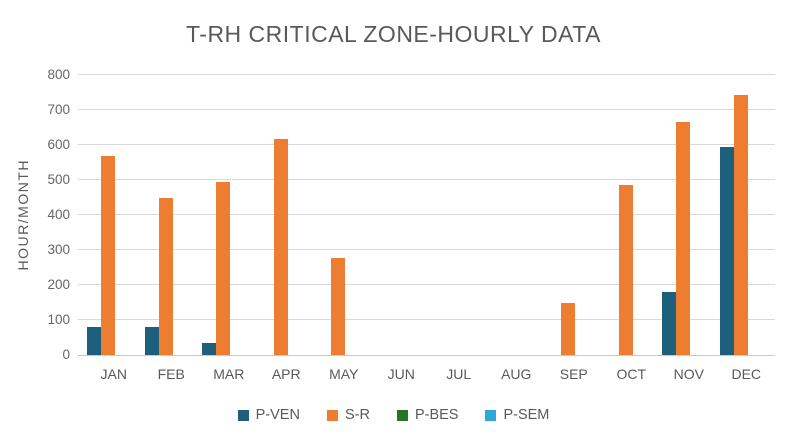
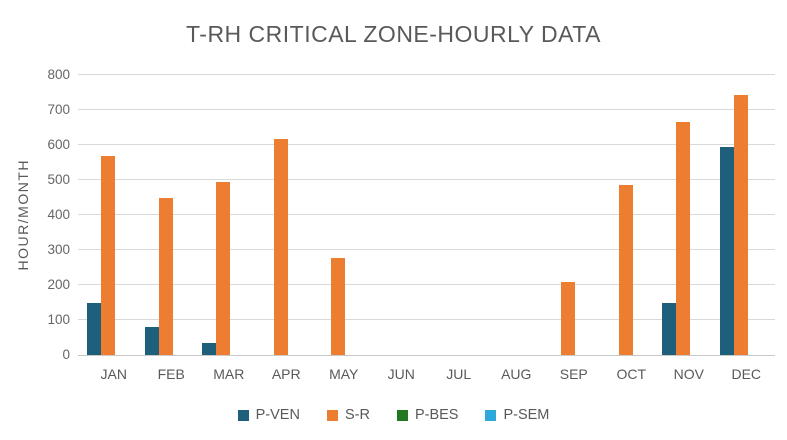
P-VEN/JAN: 80 -> 150
S-R/SEP: 150 -> 210
P-VEN/NOV: 180 -> 150
